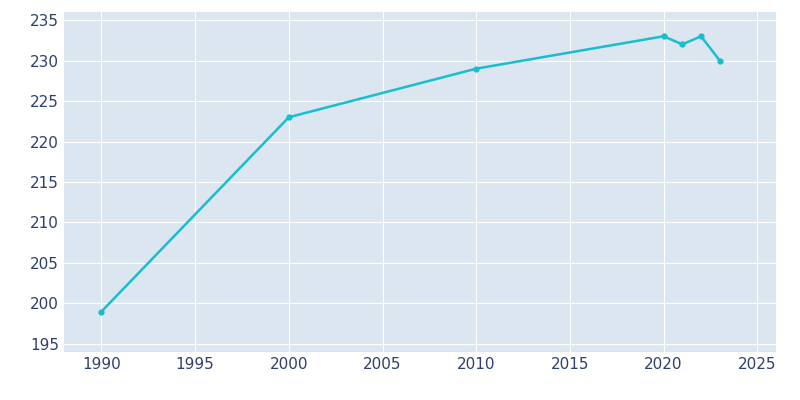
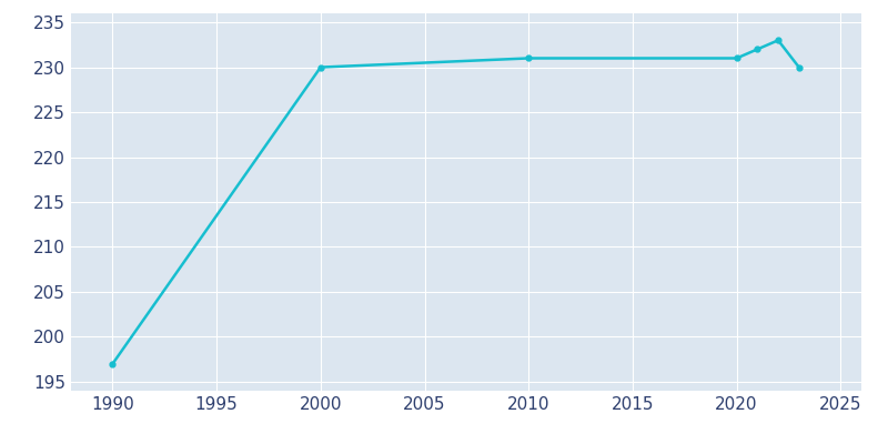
1990: 199 -> 197
2000: 223 -> 230
2010: 229 -> 231
2020: 233 -> 231
